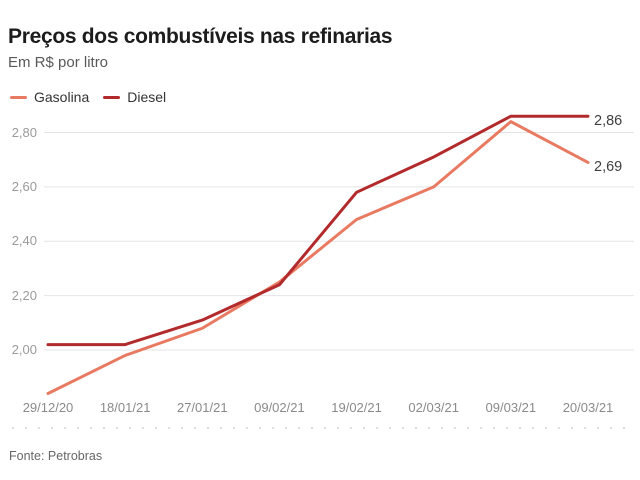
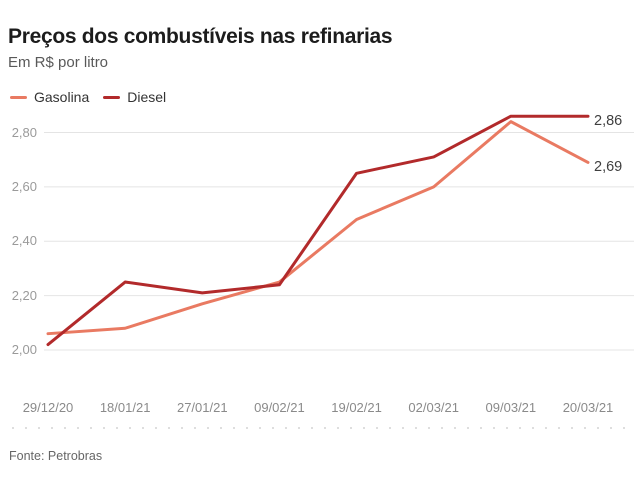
Gasolina/29/12/20: 1,84 -> 2,06
Gasolina/18/01/21: 1,98 -> 2,08
Diesel/18/01/21: 2,02 -> 2,25
Gasolina/27/01/21: 2,08 -> 2,17
Diesel/27/01/21: 2,11 -> 2,21
Diesel/19/02/21: 2,58 -> 2,65
